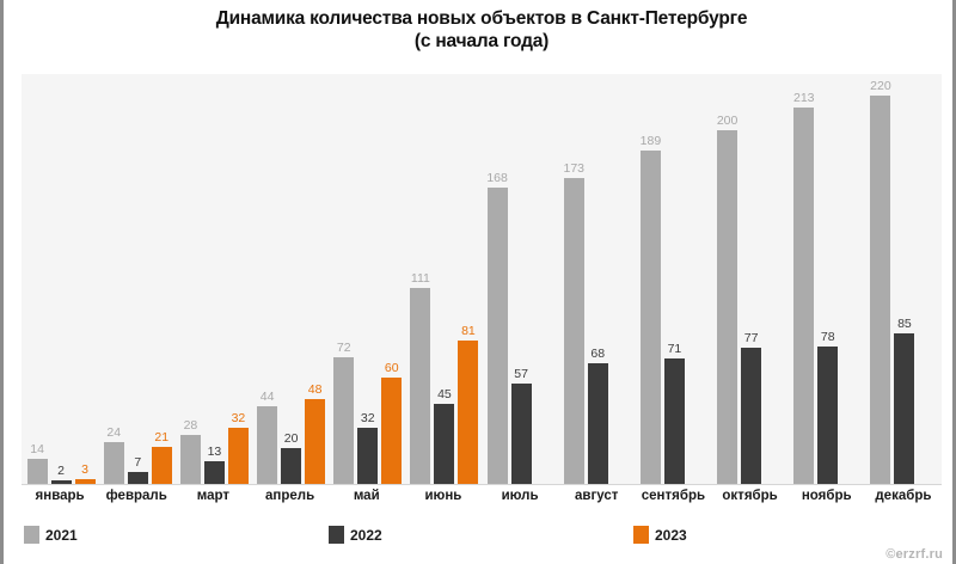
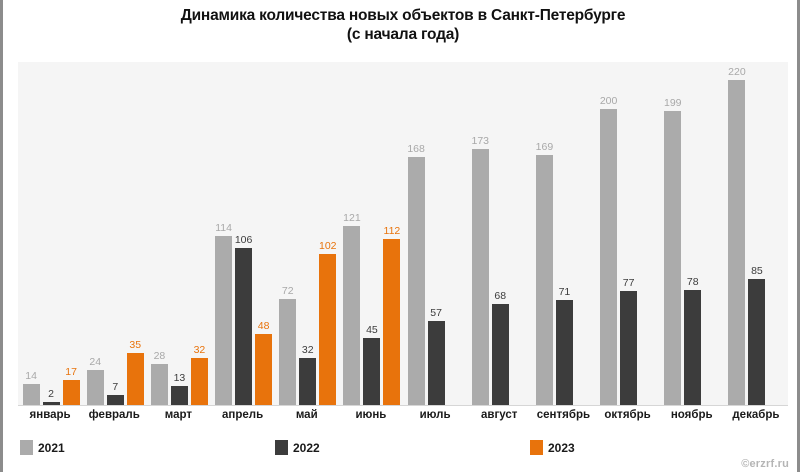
2023/январь: 3 -> 17
2023/февраль: 21 -> 35
2021/апрель: 44 -> 114
2022/апрель: 20 -> 106
2023/май: 60 -> 102
2021/июнь: 111 -> 121
2023/июнь: 81 -> 112
2021/сентябрь: 189 -> 169
2021/ноябрь: 213 -> 199
